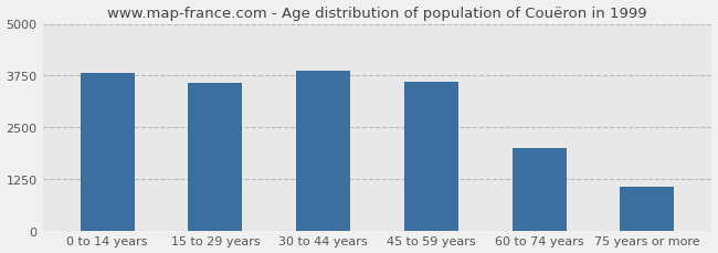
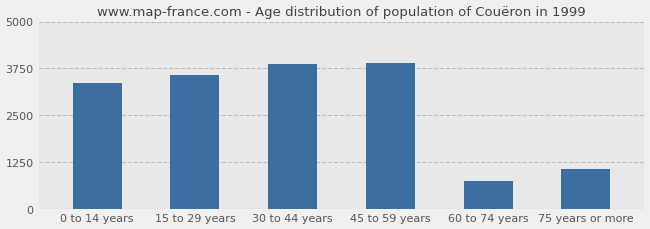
0 to 14 years: 3810 -> 3350
45 to 59 years: 3600 -> 3900
60 to 74 years: 2000 -> 750
